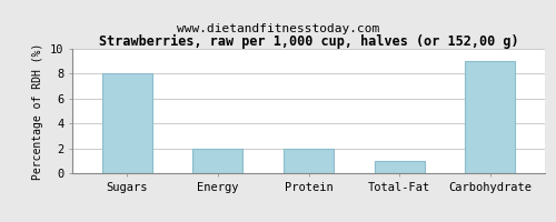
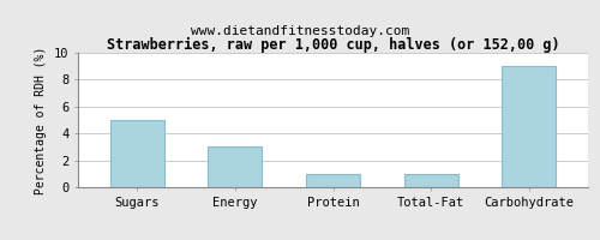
Sugars: 8 -> 5
Energy: 2 -> 3
Protein: 2 -> 1
